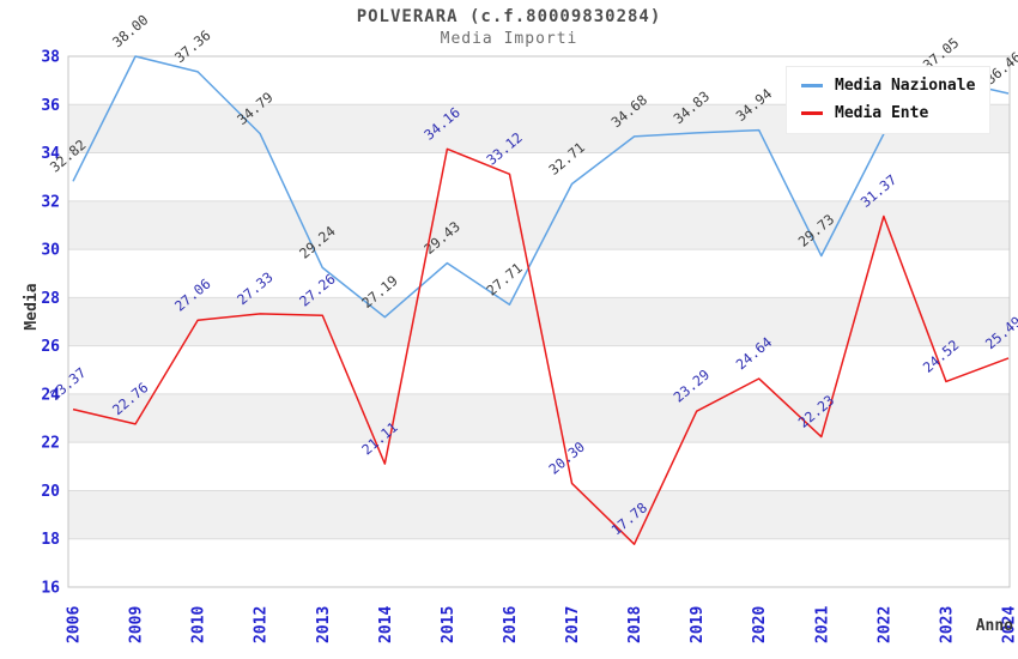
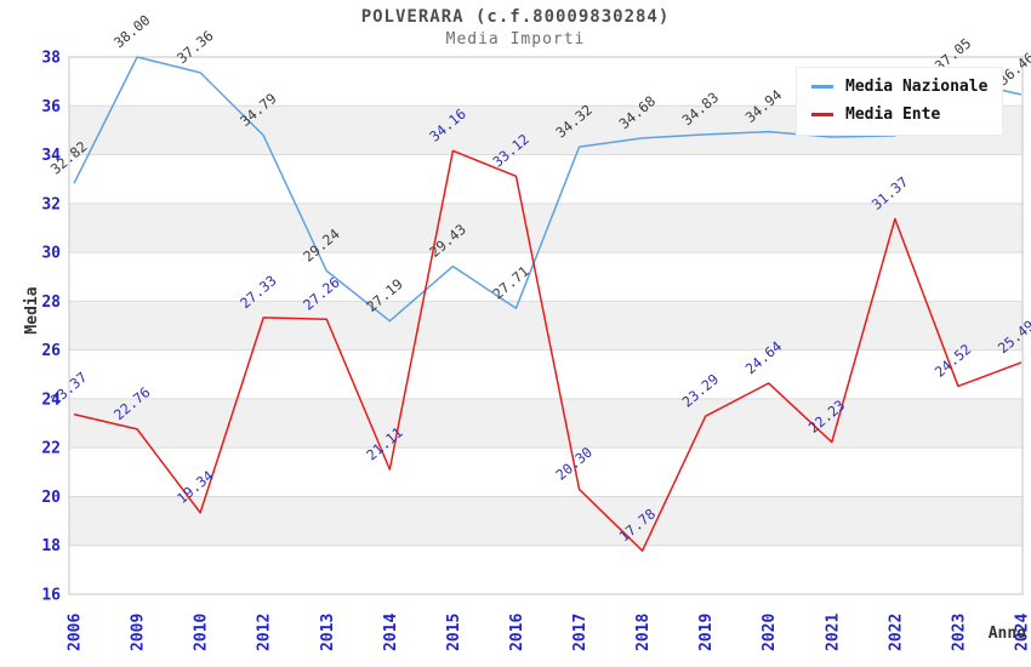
Media Ente/2010: 27.06 -> 19.34
Media Nazionale/2017: 32.71 -> 34.32
Media Nazionale/2021: 29.73 -> 34.72
